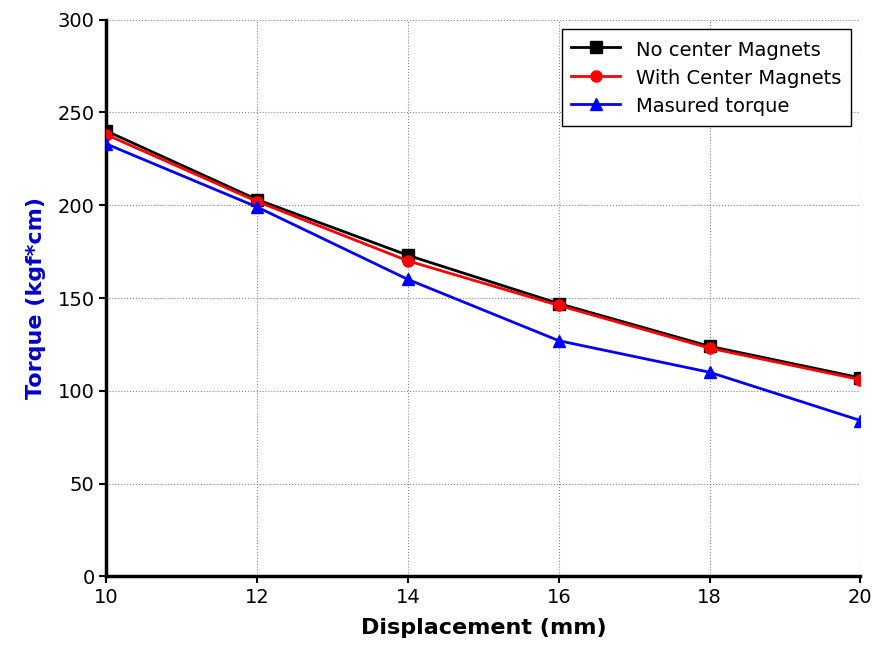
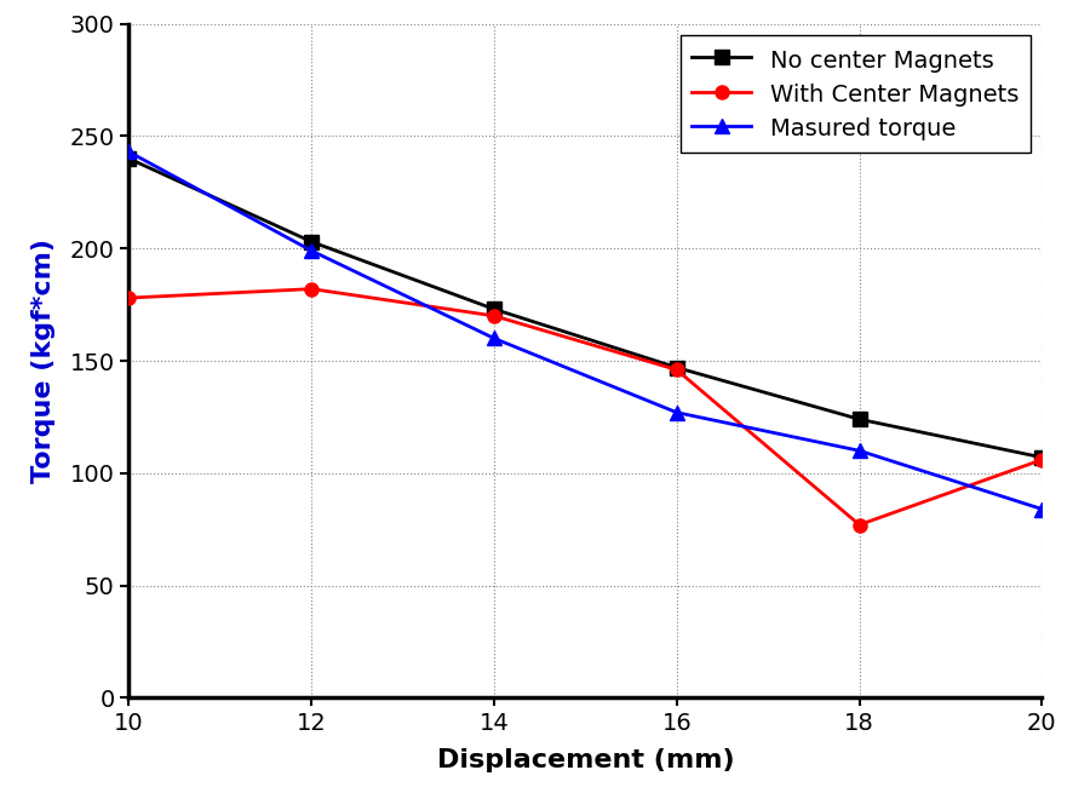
With Center Magnets/10: 238 -> 178
Masured torque/10: 233 -> 243
With Center Magnets/12: 202 -> 182
With Center Magnets/18: 123 -> 77
